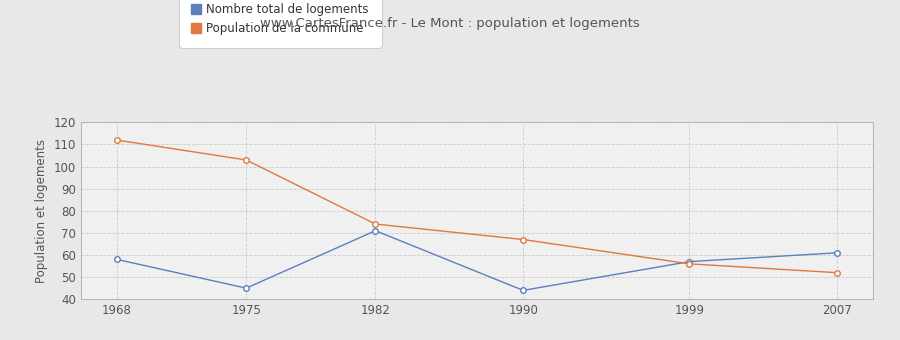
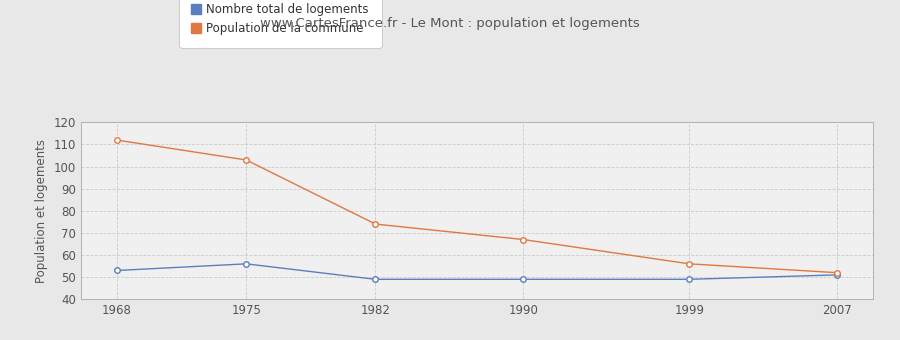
Nombre total de logements/1968: 58 -> 53
Nombre total de logements/1975: 45 -> 56
Nombre total de logements/1982: 71 -> 49
Nombre total de logements/1990: 44 -> 49
Nombre total de logements/1999: 57 -> 49
Nombre total de logements/2007: 61 -> 51
